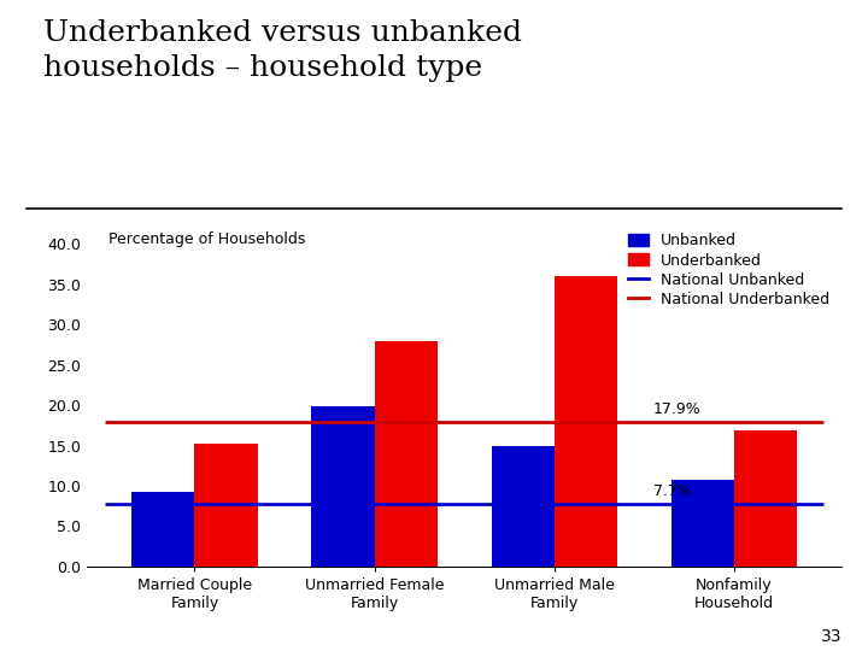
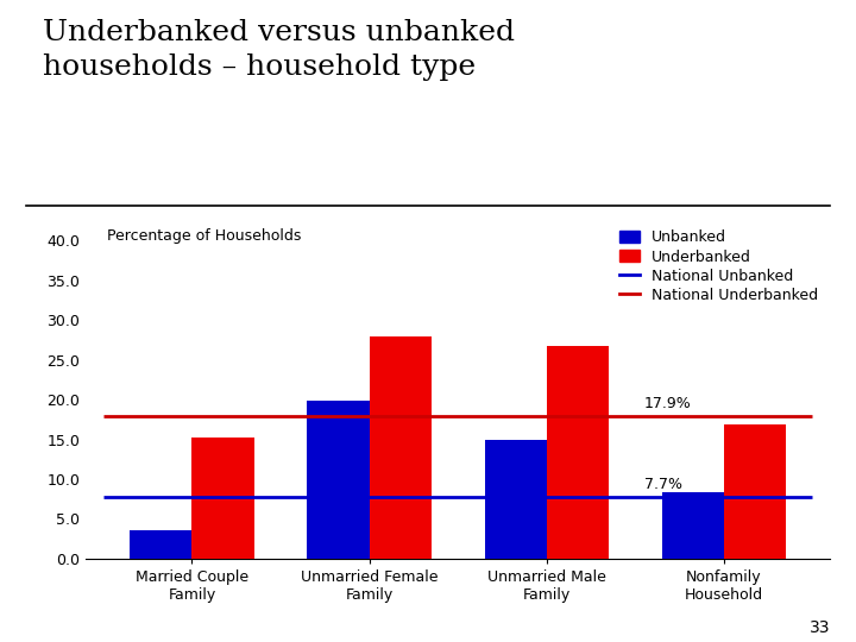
Unbanked/Married Couple Family: 9.2 -> 3.5
Underbanked/Unmarried Male Family: 36.0 -> 26.7
Unbanked/Nonfamily Household: 10.8 -> 8.3
